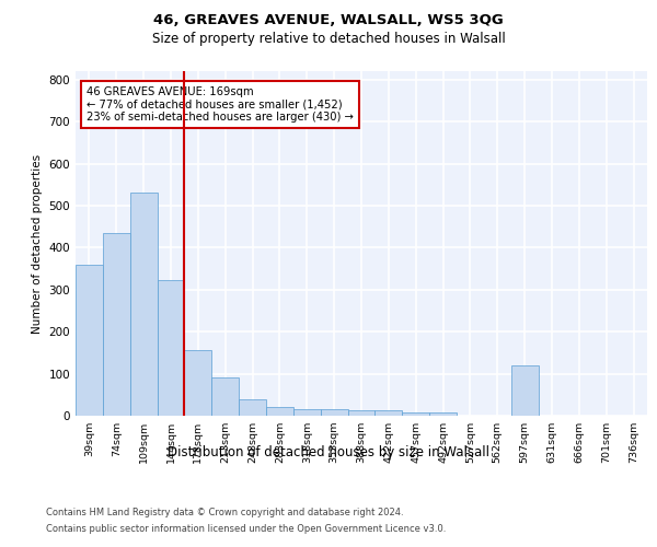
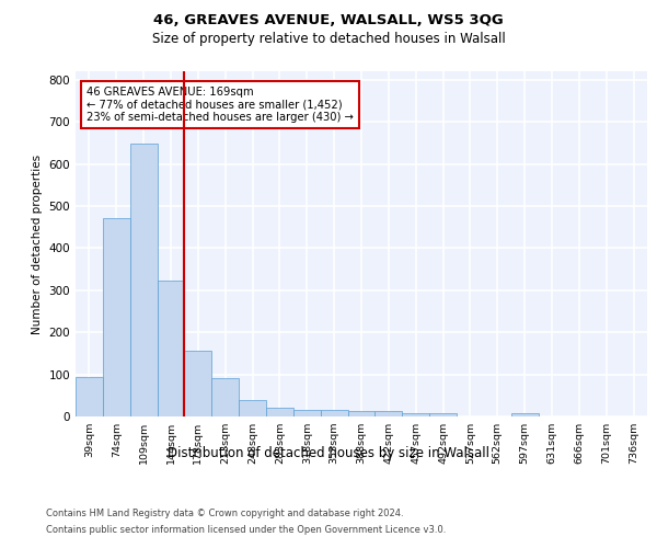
39sqm: 360 -> 95
74sqm: 435 -> 470
109sqm: 530 -> 648
597sqm: 120 -> 8
